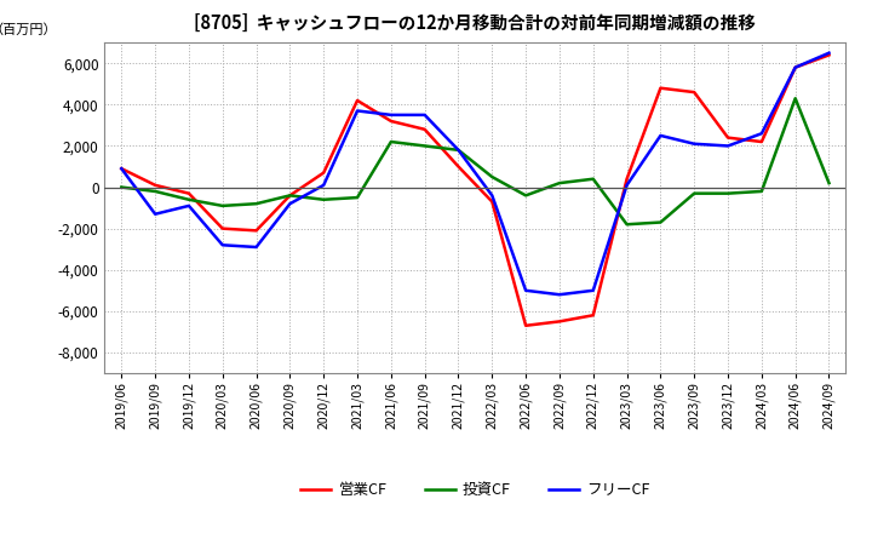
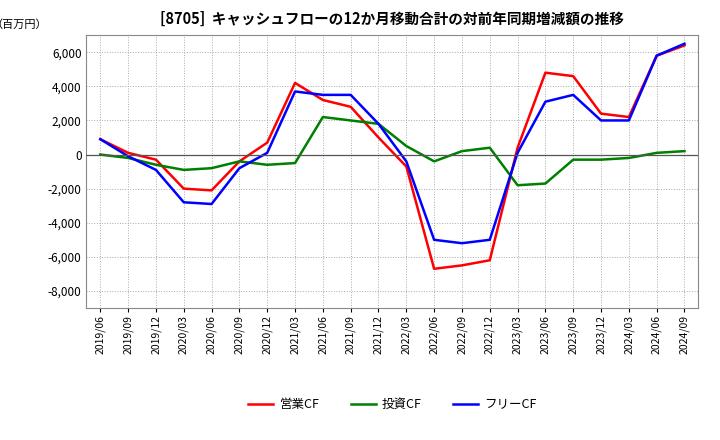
フリーCF/2019/09: -1,300 -> -100
フリーCF/2023/06: 2,500 -> 3,100
フリーCF/2023/09: 2,100 -> 3,500
フリーCF/2024/03: 2,600 -> 2,000
投資CF/2024/06: 4,300 -> 100
